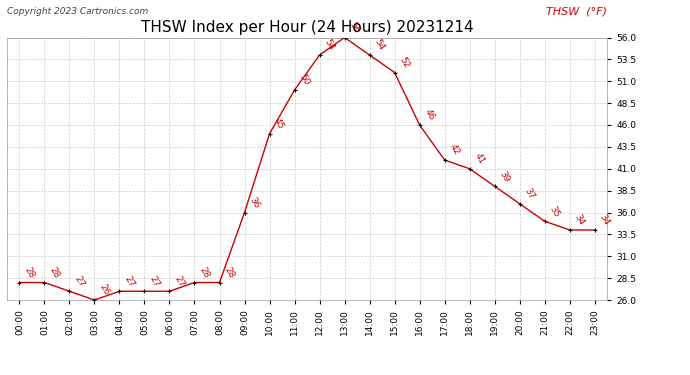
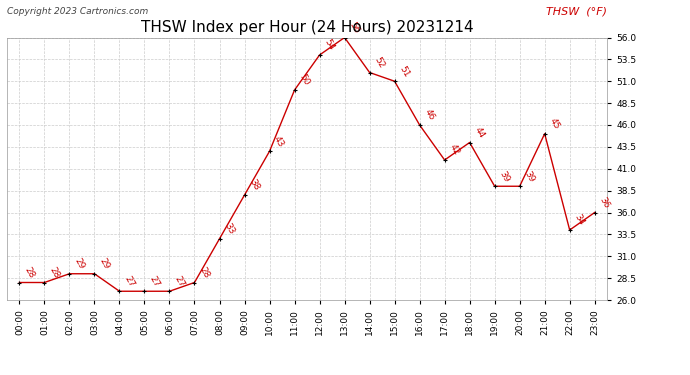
02:00: 27 -> 29
03:00: 26 -> 29
08:00: 28 -> 33
09:00: 36 -> 38
10:00: 45 -> 43
14:00: 54 -> 52
15:00: 52 -> 51
18:00: 41 -> 44
20:00: 37 -> 39
21:00: 35 -> 45
23:00: 34 -> 36
